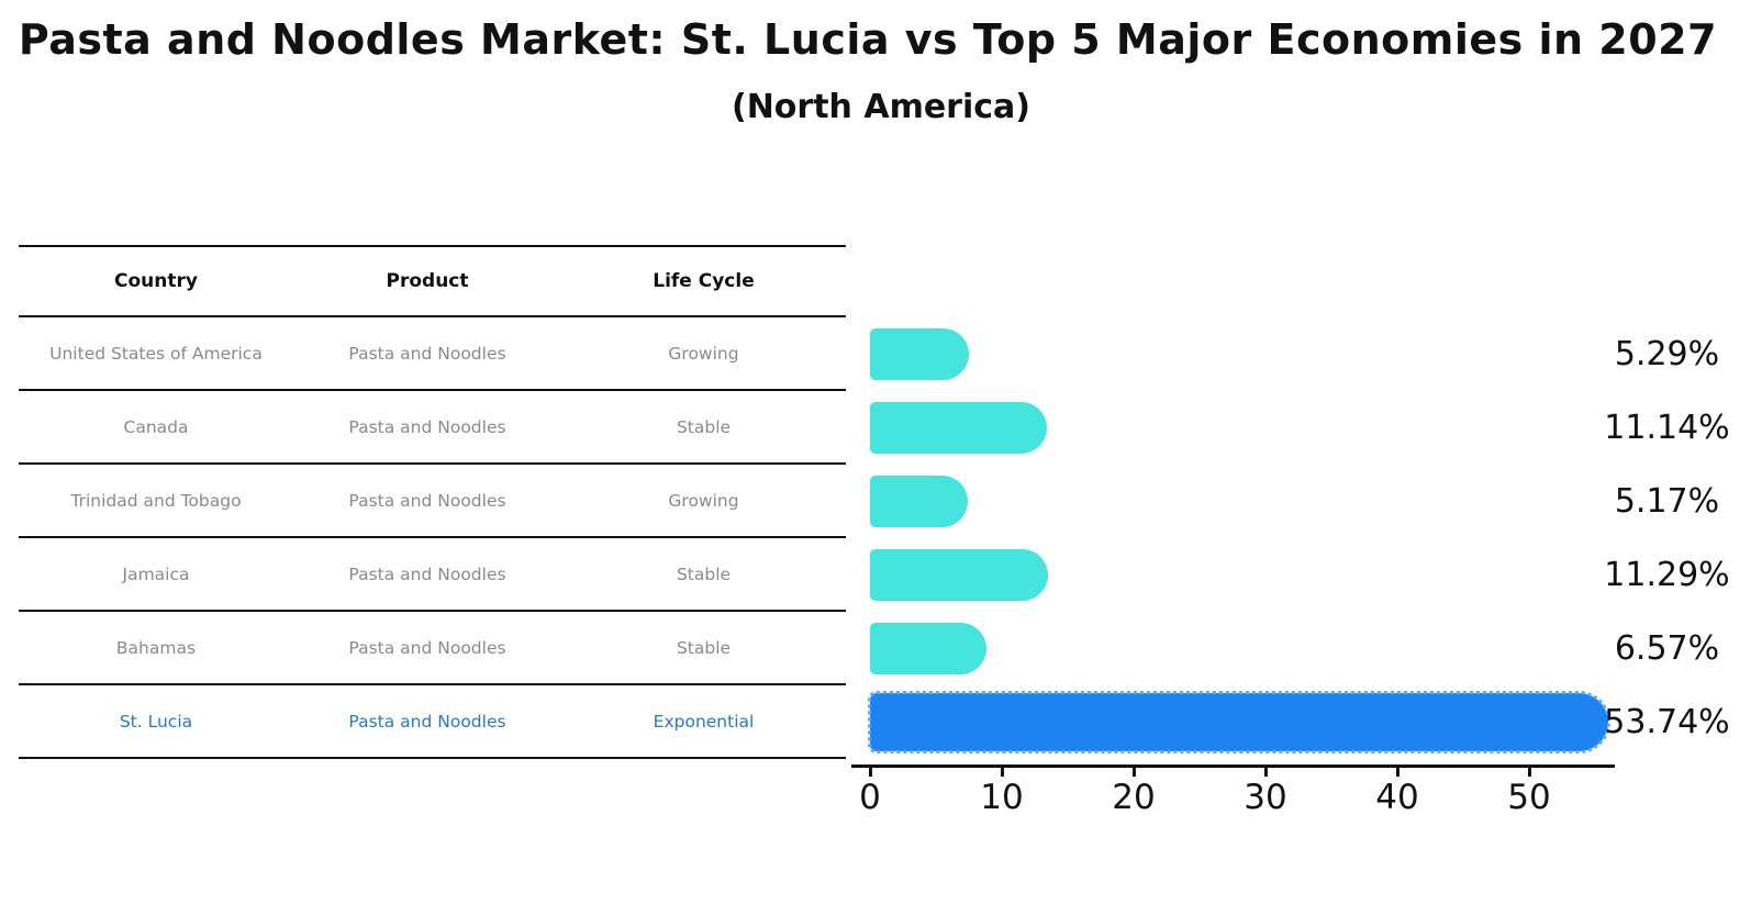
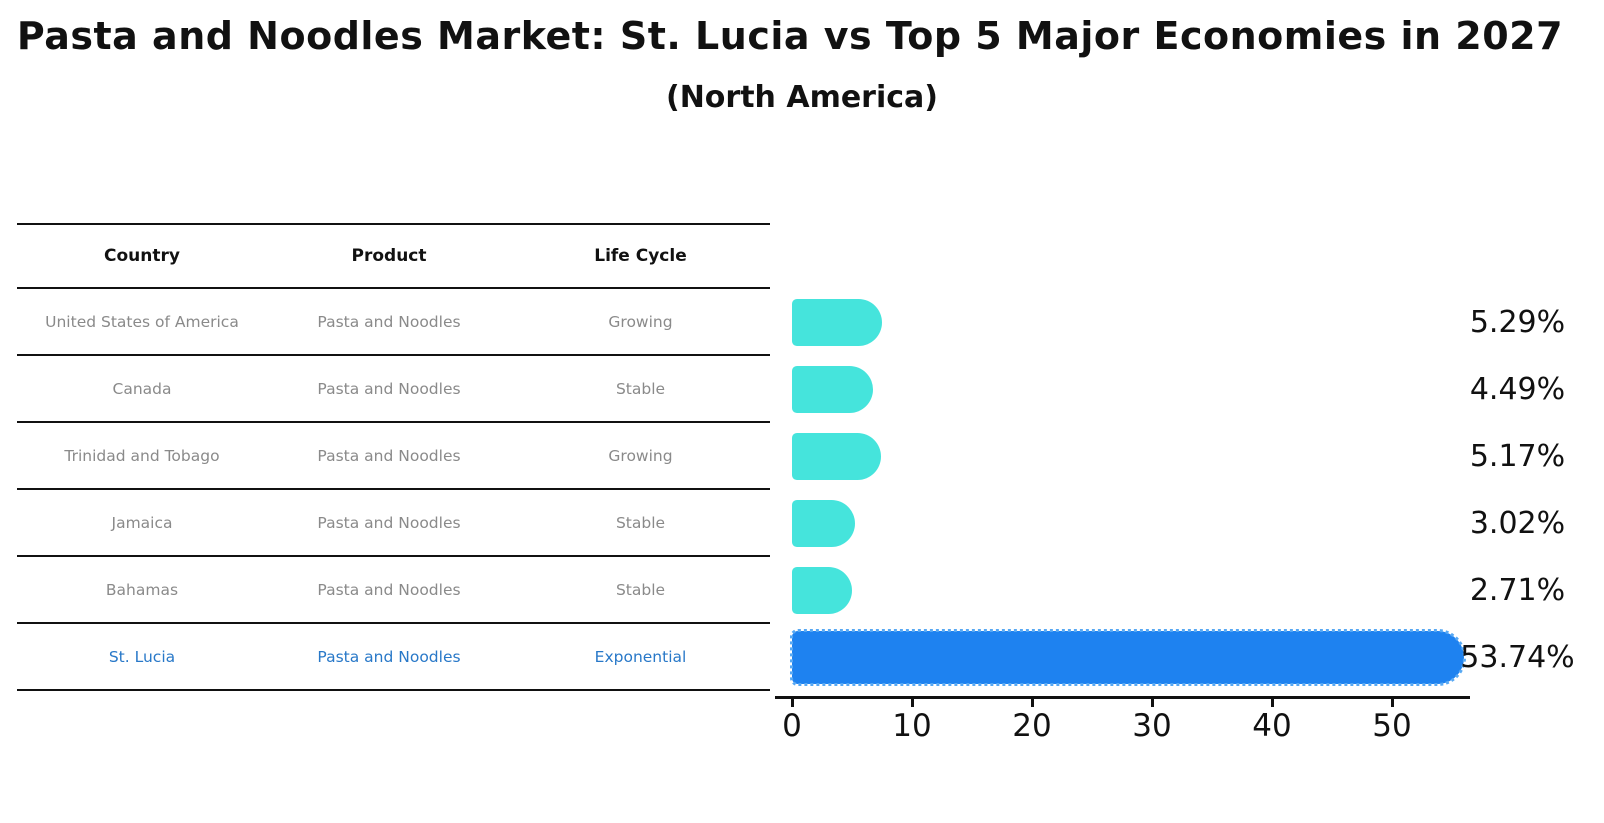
Canada: 11.14% -> 4.49%
Jamaica: 11.29% -> 3.02%
Bahamas: 6.57% -> 2.71%
